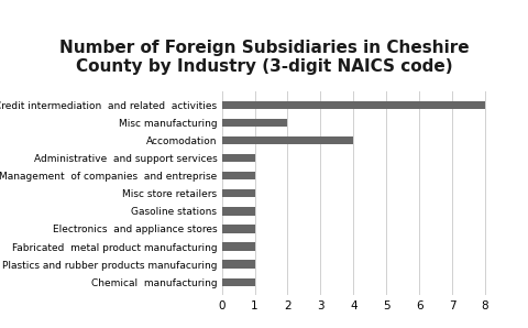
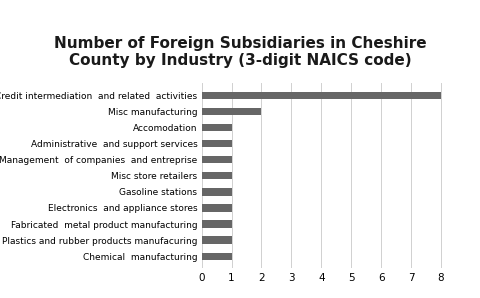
Accomodation: 4 -> 1
